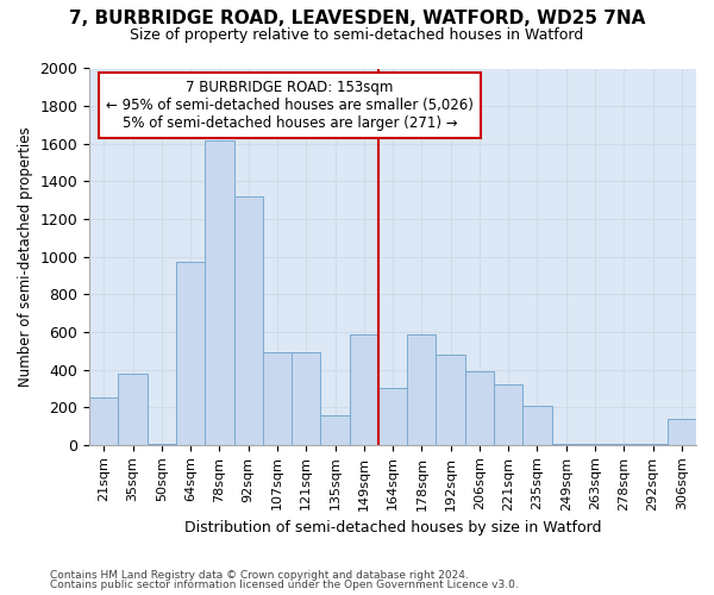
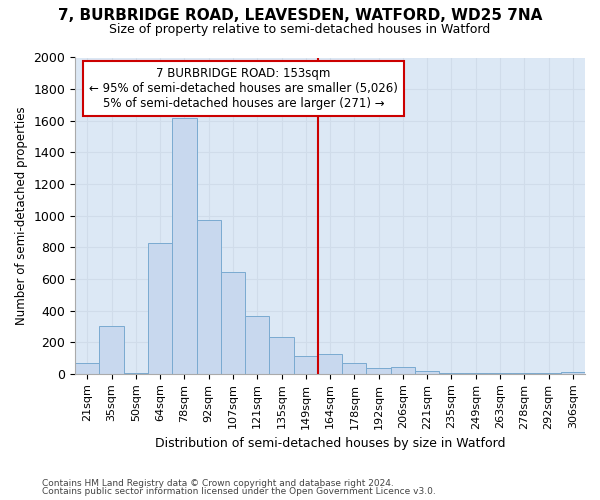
21sqm: 250 -> 70
35sqm: 380 -> 300
64sqm: 970 -> 830
92sqm: 1320 -> 970
107sqm: 490 -> 640
121sqm: 490 -> 360
135sqm: 160 -> 240
149sqm: 590 -> 110
164sqm: 300 -> 120
178sqm: 590 -> 70
192sqm: 480 -> 40
206sqm: 390 -> 40
221sqm: 320 -> 20
235sqm: 210 -> 10
306sqm: 140 -> 10
